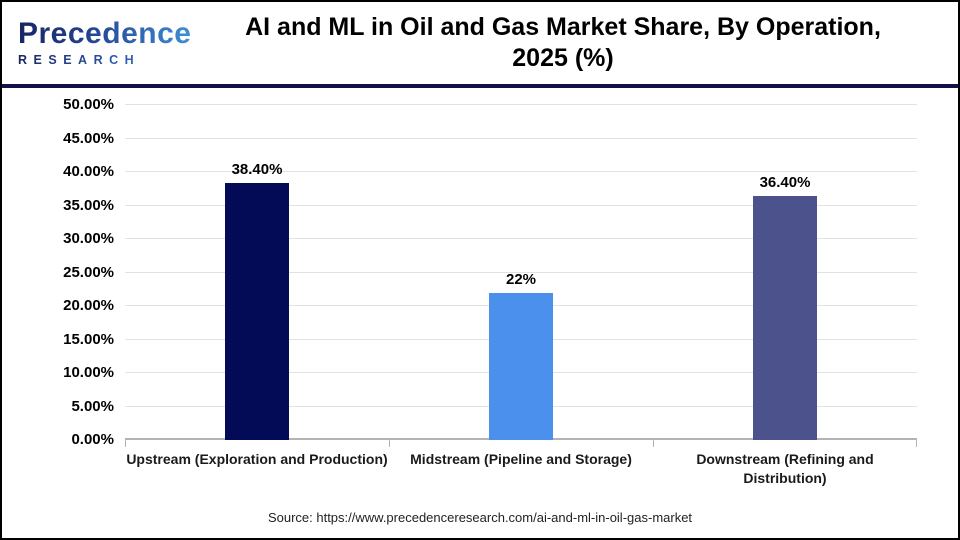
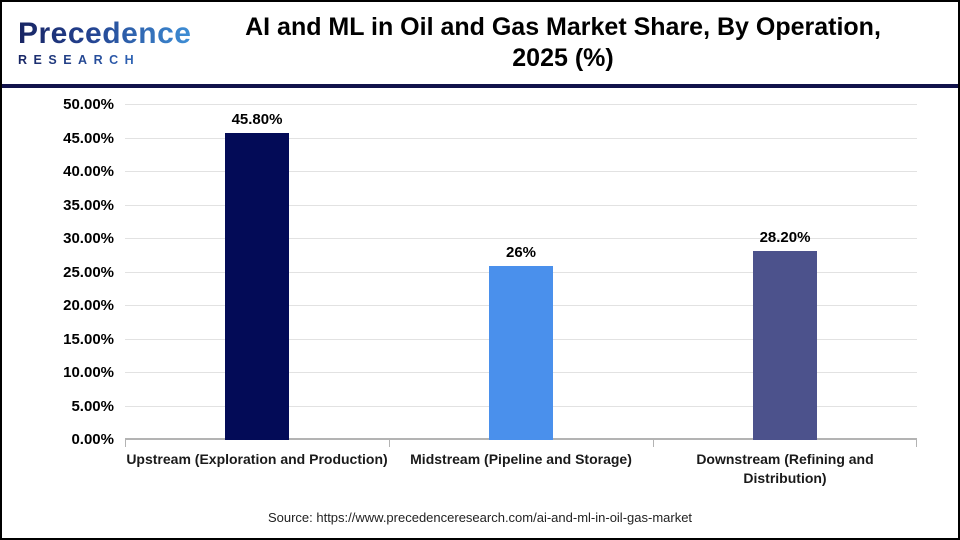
Upstream (Exploration and Production): 38.40% -> 45.80%
Midstream (Pipeline and Storage): 22% -> 26%
Downstream (Refining and Distribution): 36.40% -> 28.20%
